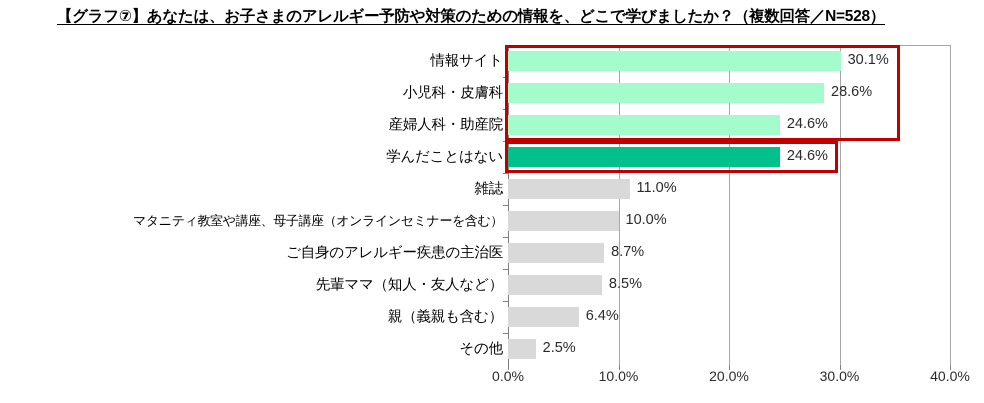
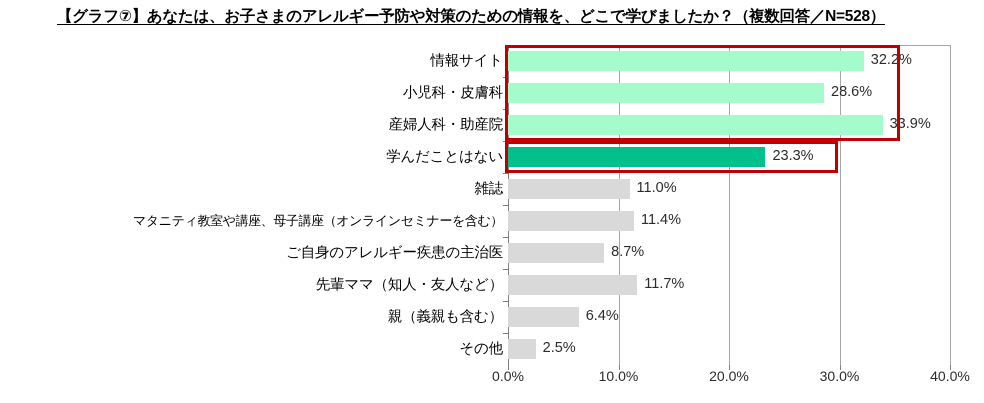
情報サイト: 30.1% -> 32.2%
産婦人科・助産院: 24.6% -> 33.9%
学んだことはない: 24.6% -> 23.3%
マタニティ教室や講座、母子講座（オンラインセミナーを含む）: 10.0% -> 11.4%
先輩ママ（知人・友人など）: 8.5% -> 11.7%
